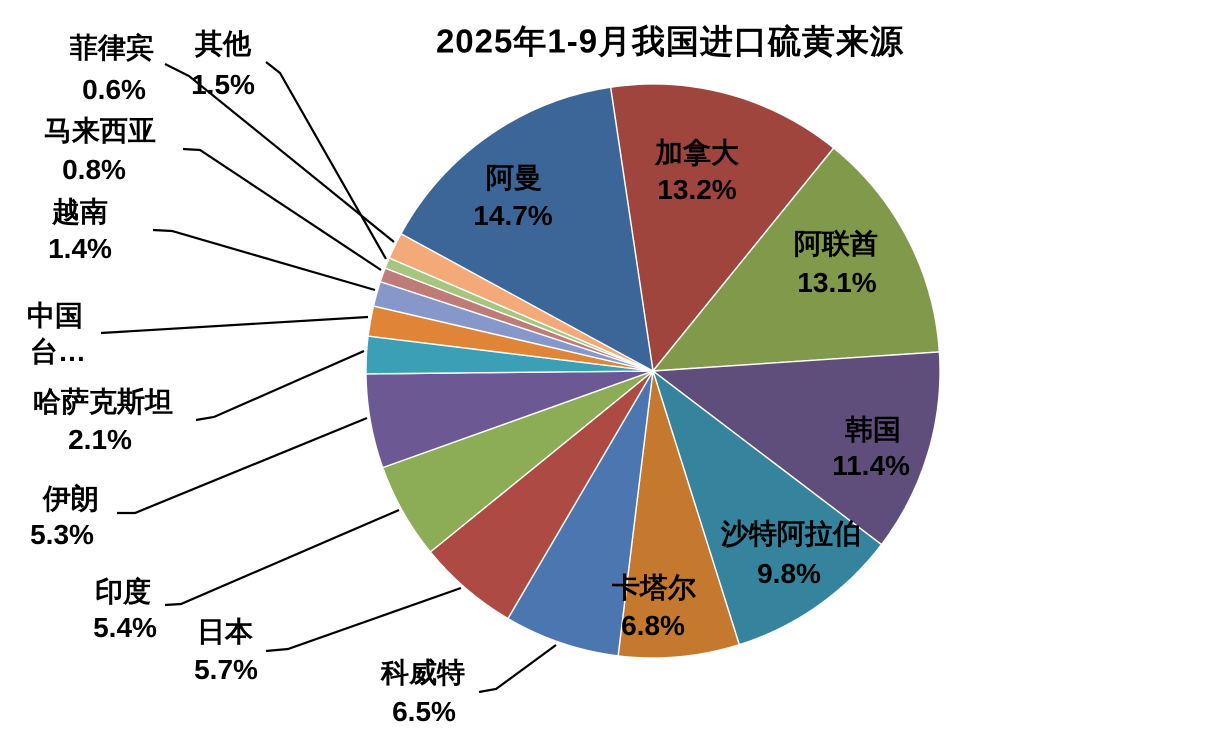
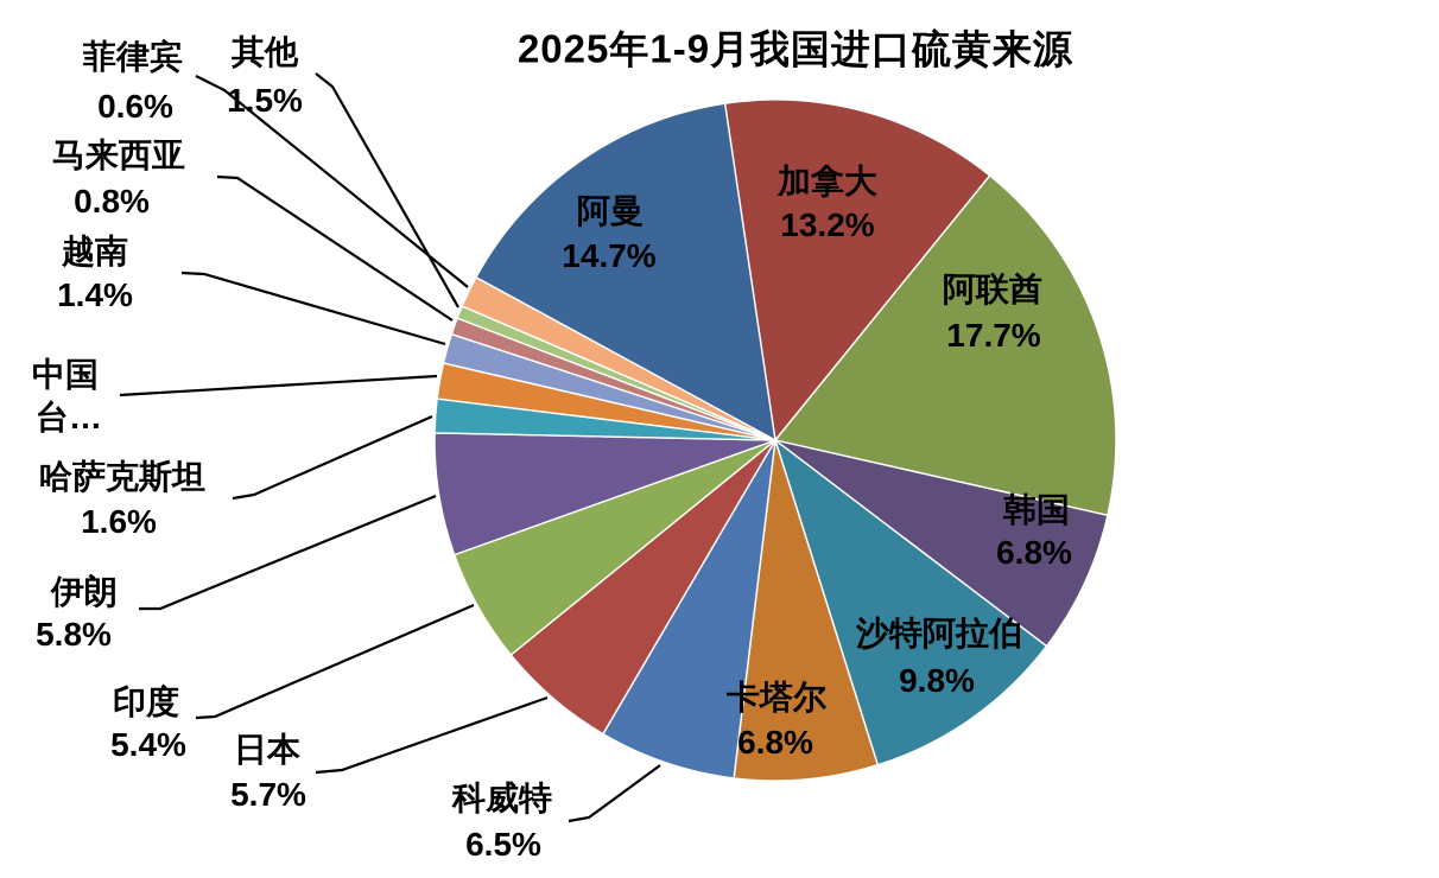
阿联酋: 13.1% -> 17.7%
韩国: 11.4% -> 6.8%
伊朗: 5.3% -> 5.8%
哈萨克斯坦: 2.1% -> 1.6%
